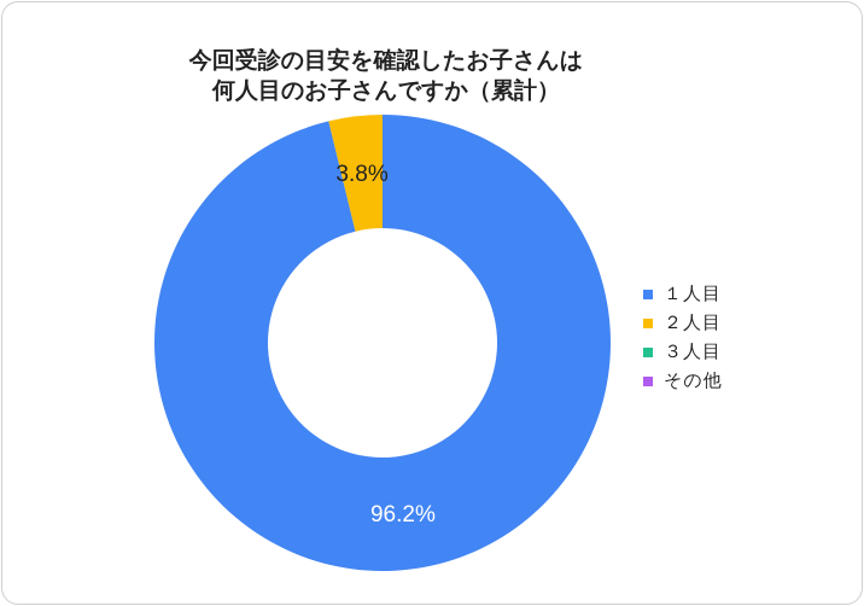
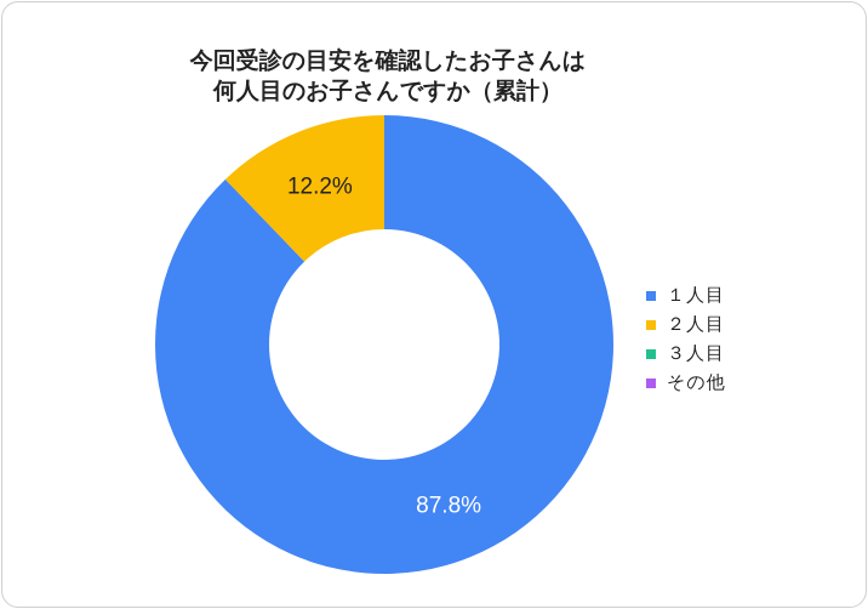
１人目: 96.2% -> 87.8%
２人目: 3.8% -> 12.2%
